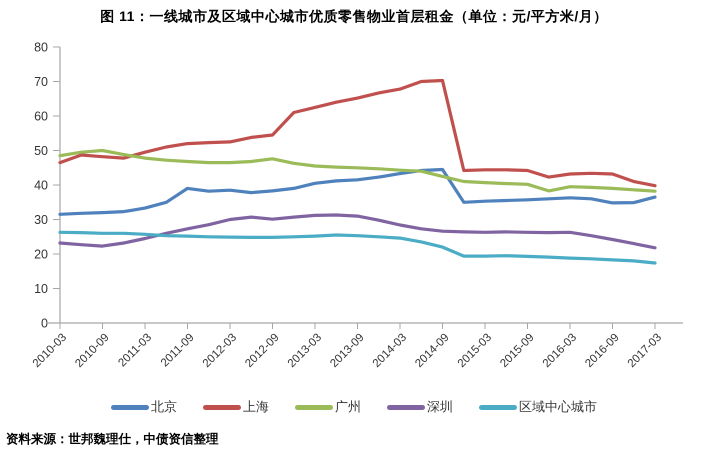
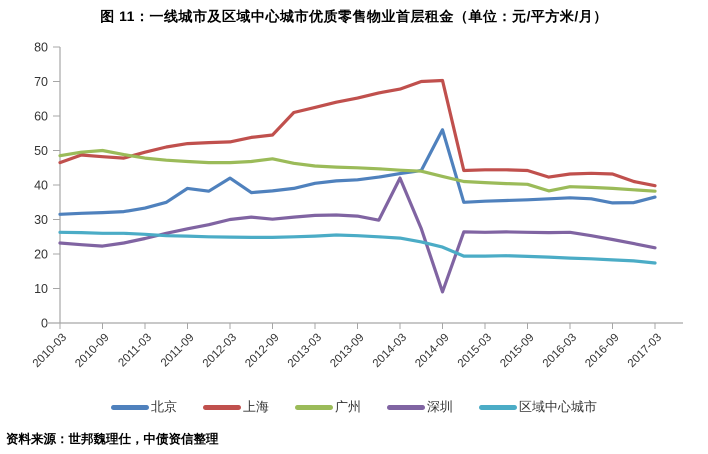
北京/2012-03: 38 -> 42
深圳/2014-03: 28 -> 42
北京/2014-09: 44 -> 56
深圳/2014-09: 27 -> 9
